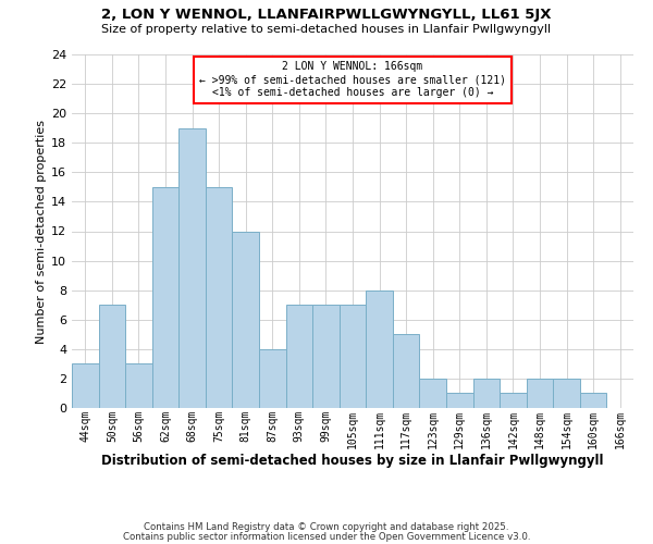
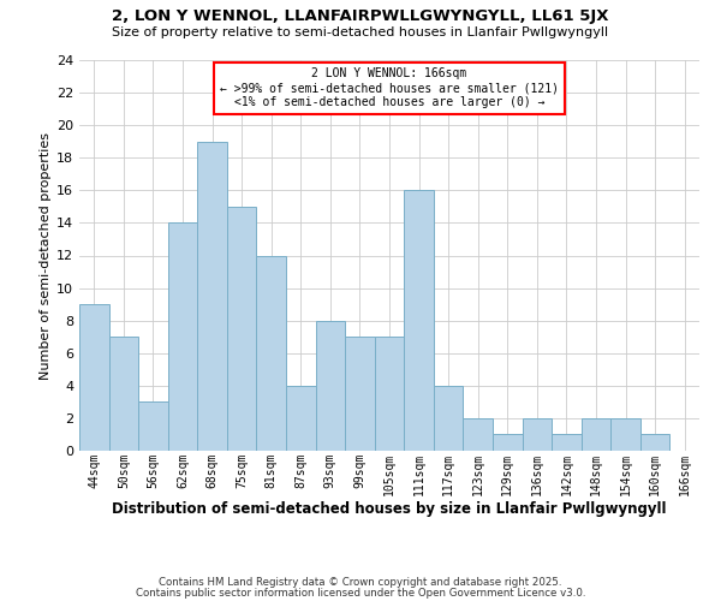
44sqm: 3 -> 9
62sqm: 15 -> 14
93sqm: 7 -> 8
111sqm: 8 -> 16
117sqm: 5 -> 4
